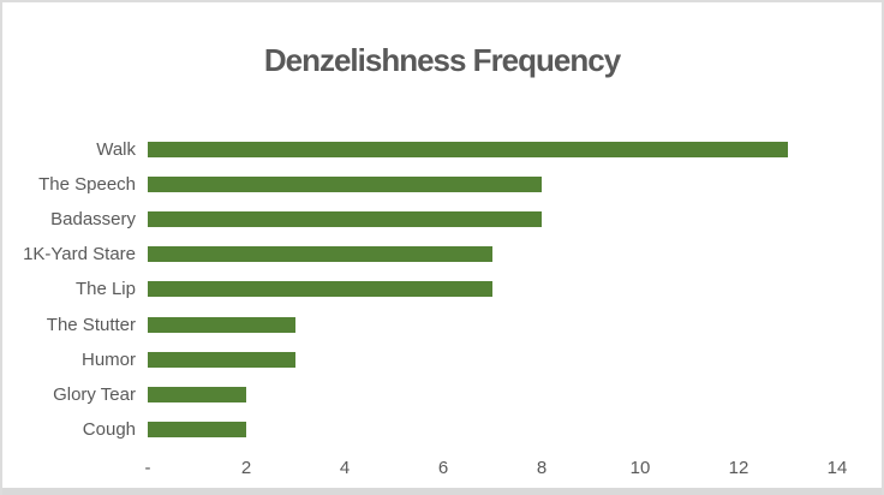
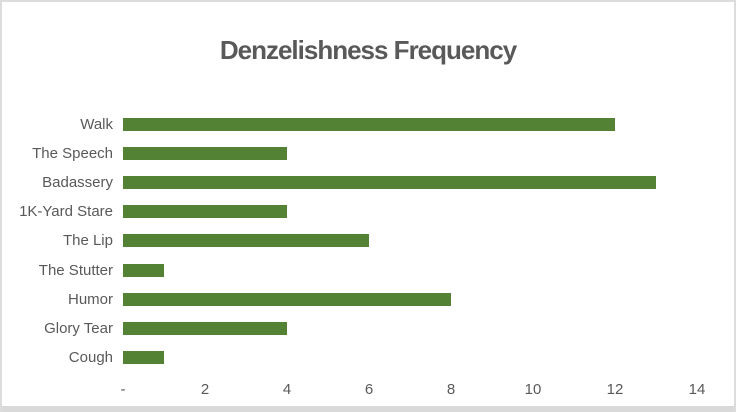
Walk: 13 -> 12
The Speech: 8 -> 4
Badassery: 8 -> 13
1K-Yard Stare: 7 -> 4
The Lip: 7 -> 6
The Stutter: 3 -> 1
Humor: 3 -> 8
Glory Tear: 2 -> 4
Cough: 2 -> 1
